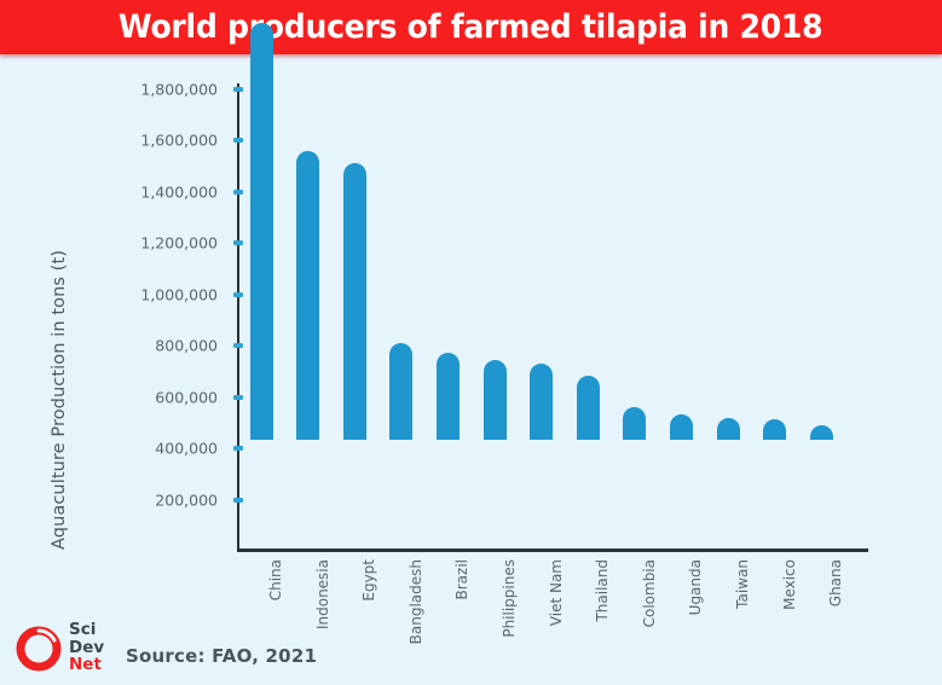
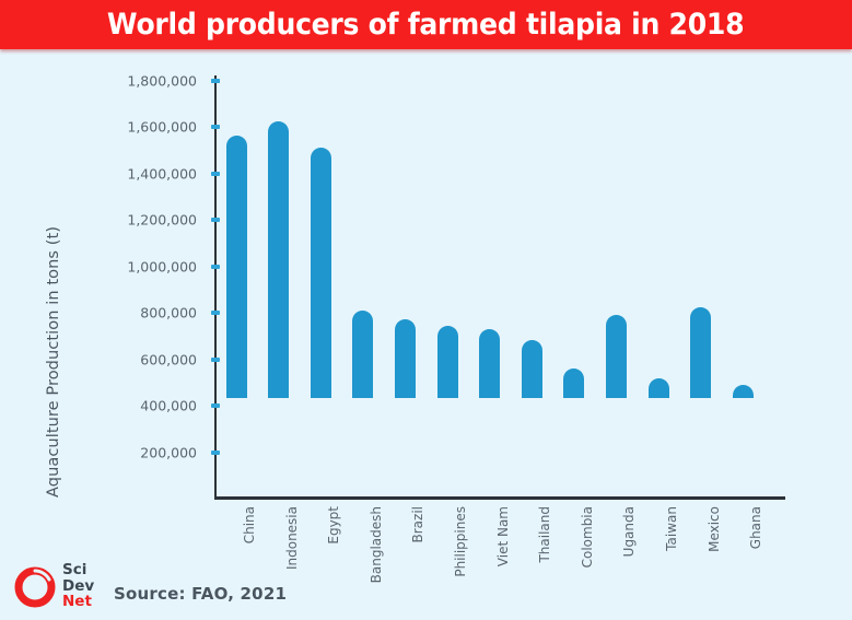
China: 1620000 -> 1130000
Indonesia: 1120000 -> 1190000
Uganda: 100000 -> 360000
Mexico: 80000 -> 390000
